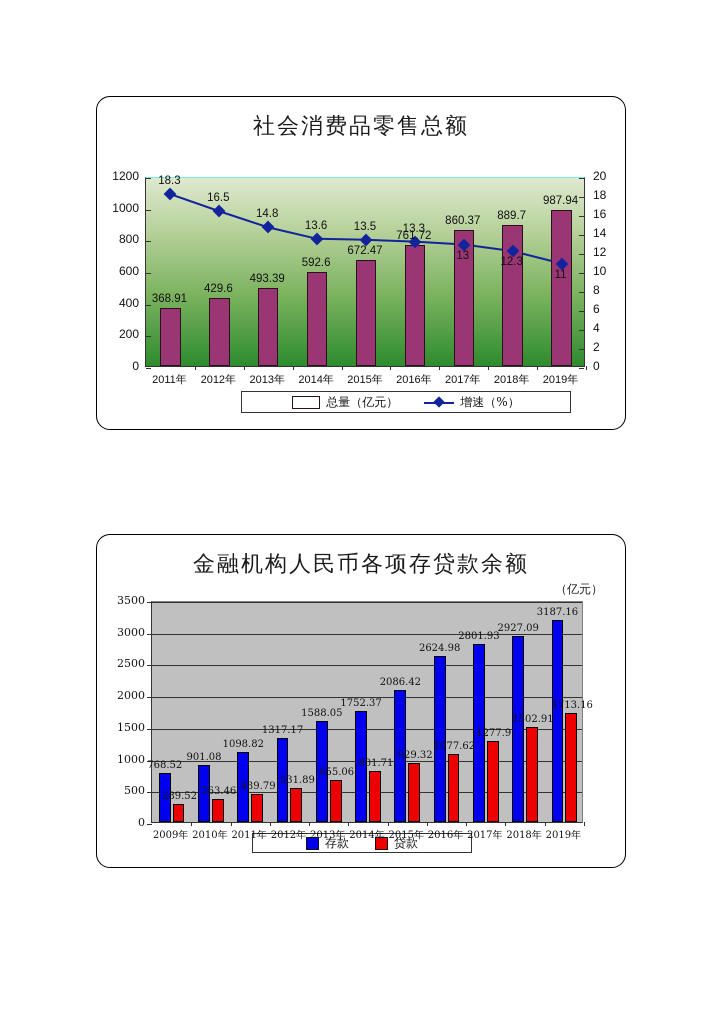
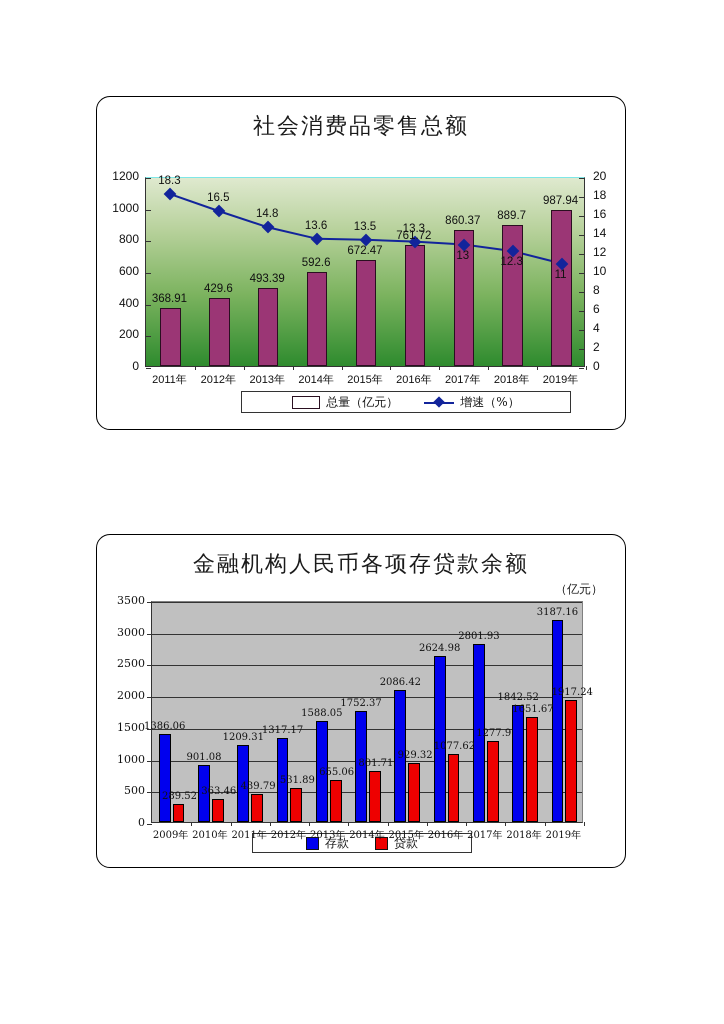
金融机构人民币各项存贷款余额/存款/2009年: 768.52 -> 1386.06
金融机构人民币各项存贷款余额/存款/2011年: 1098.82 -> 1209.31
金融机构人民币各项存贷款余额/存款/2018年: 2927.09 -> 1842.52
金融机构人民币各项存贷款余额/贷款/2018年: 1502.91 -> 1651.67
金融机构人民币各项存贷款余额/贷款/2019年: 1713.16 -> 1917.24
